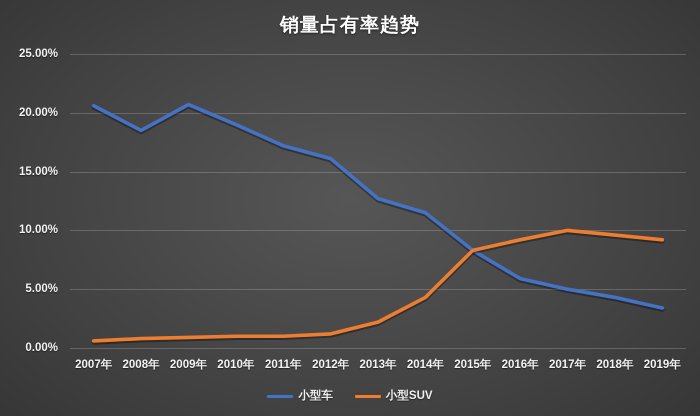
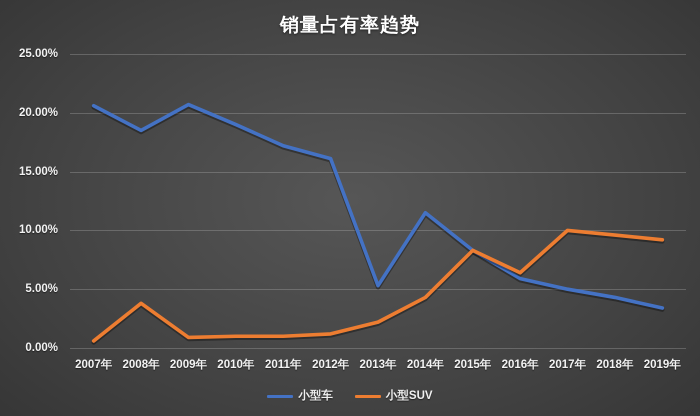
小型SUV/2008年: 0.8% -> 3.8%
小型车/2013年: 12.7% -> 5.3%
小型SUV/2016年: 9.2% -> 6.4%
